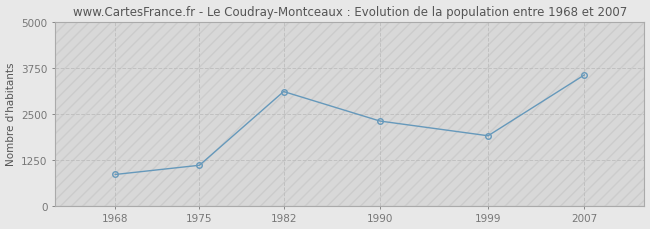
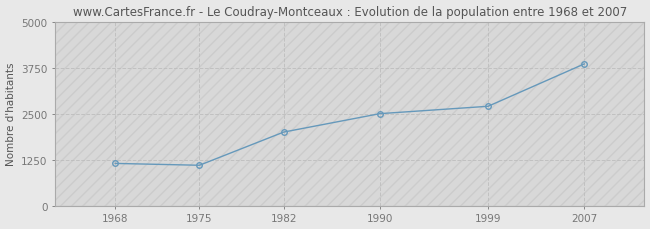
1968: 850 -> 1150
1982: 3100 -> 2000
1990: 2300 -> 2500
1999: 1900 -> 2700
2007: 3550 -> 3850
